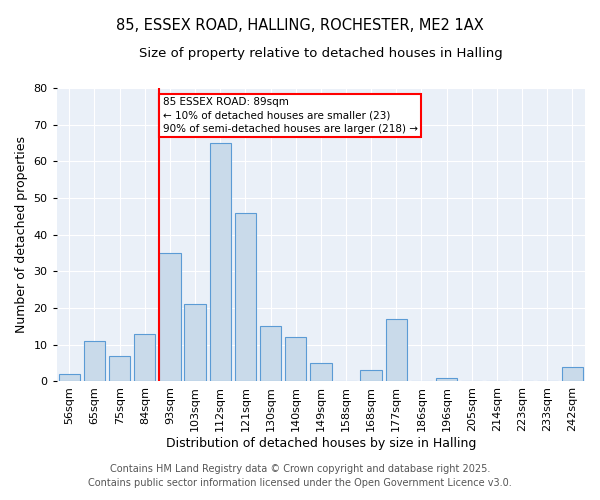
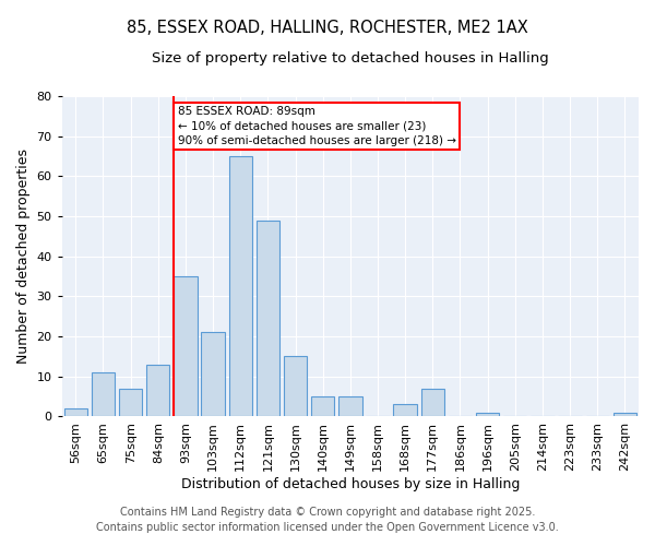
121sqm: 46 -> 49
140sqm: 12 -> 5
177sqm: 17 -> 7
242sqm: 4 -> 1
